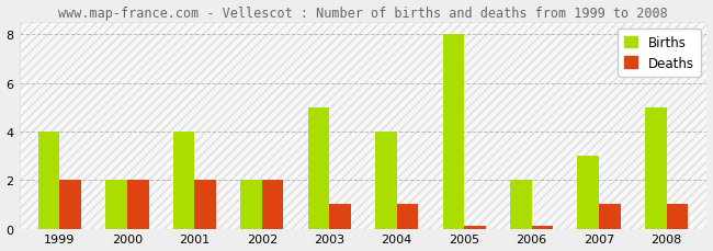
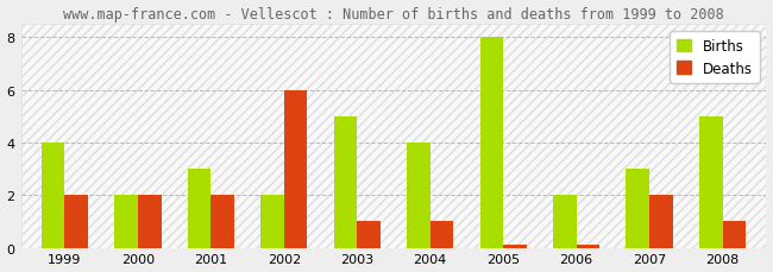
Births/2001: 4 -> 3
Deaths/2002: 2.0 -> 6.0
Deaths/2007: 1.0 -> 2.0
